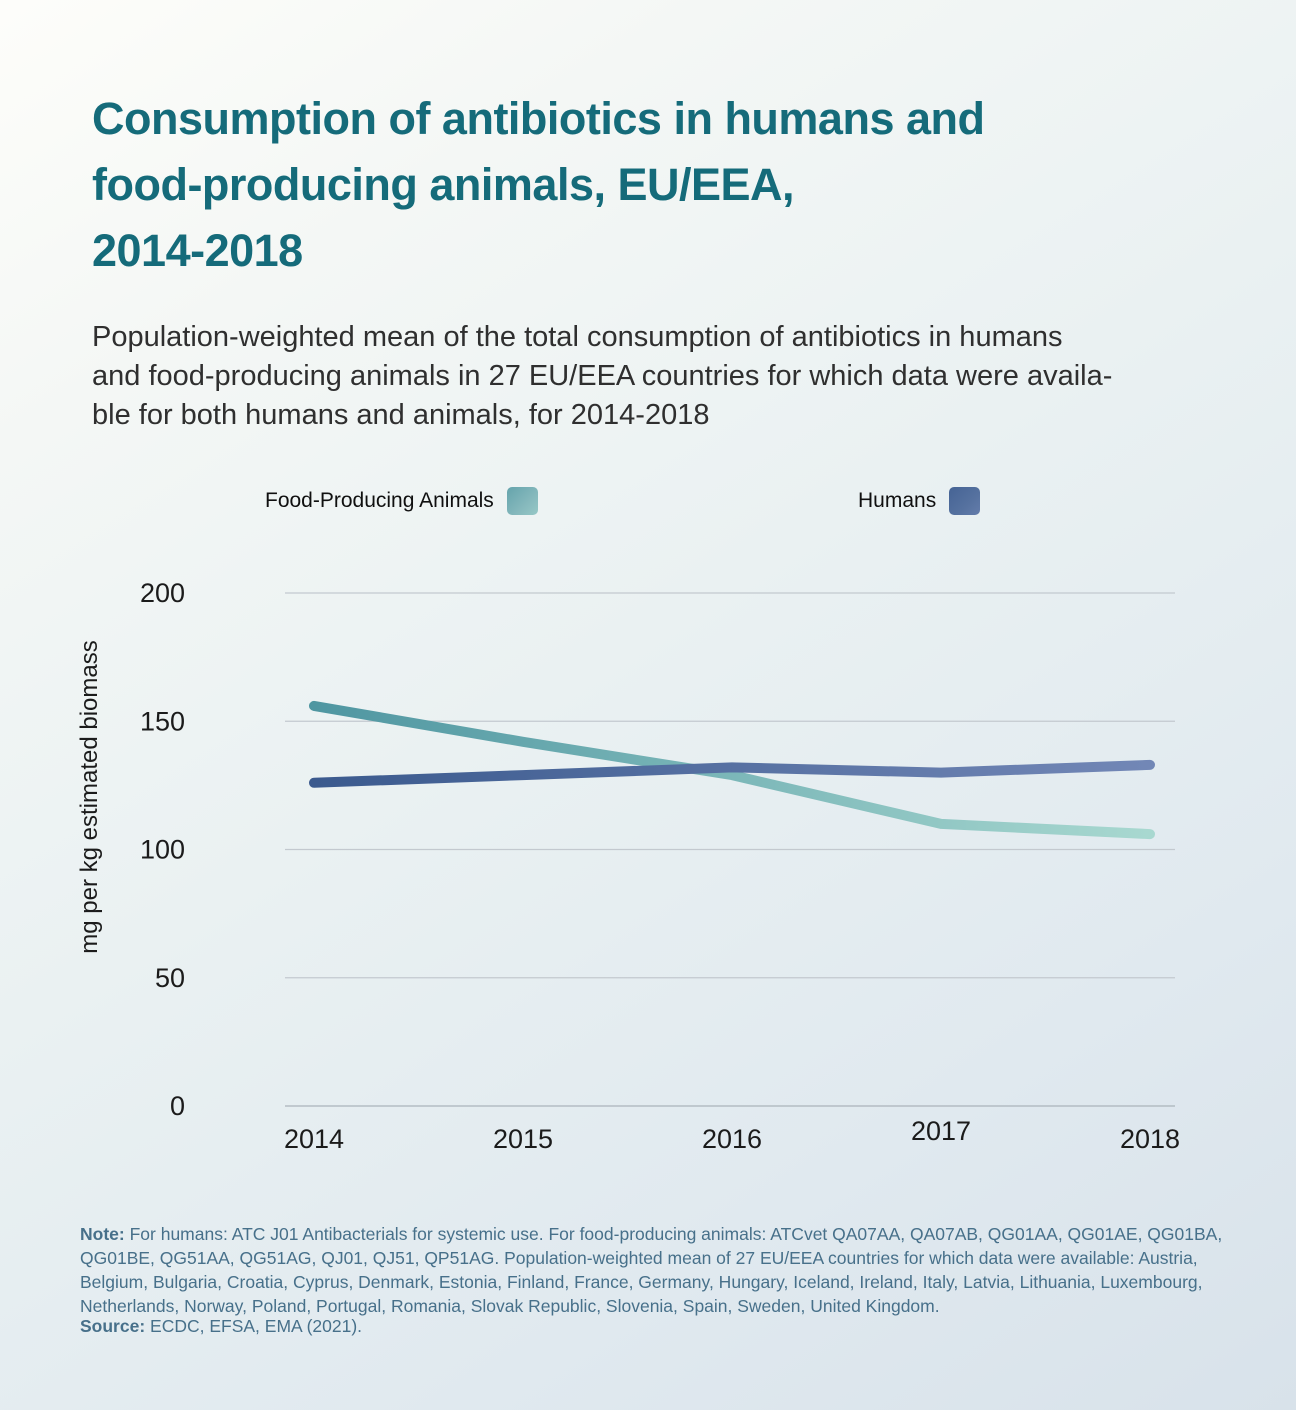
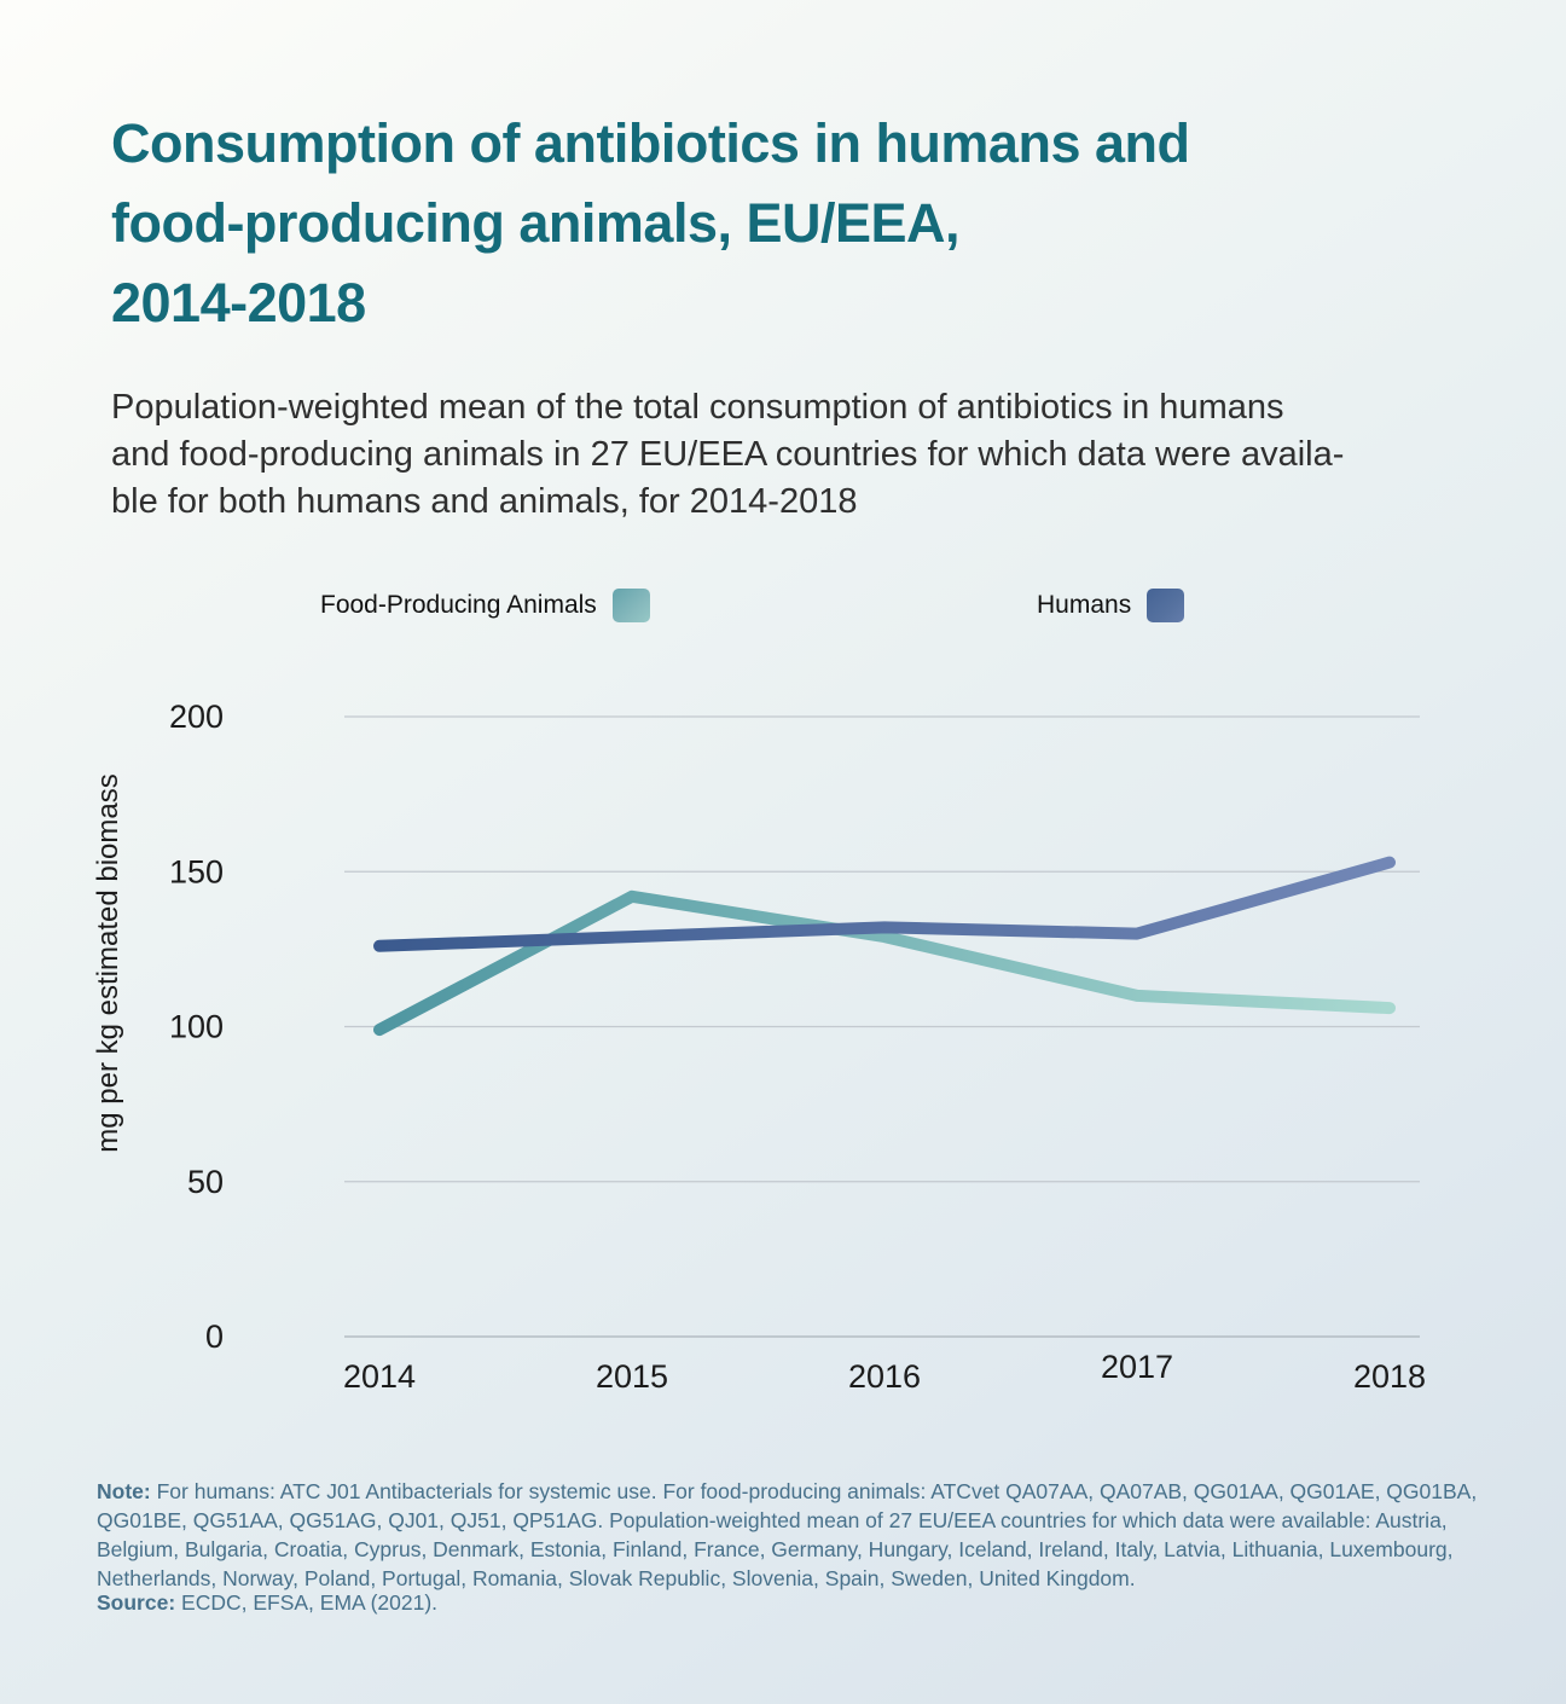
Food-Producing Animals/2014: 156 -> 99
Humans/2018: 133 -> 153
